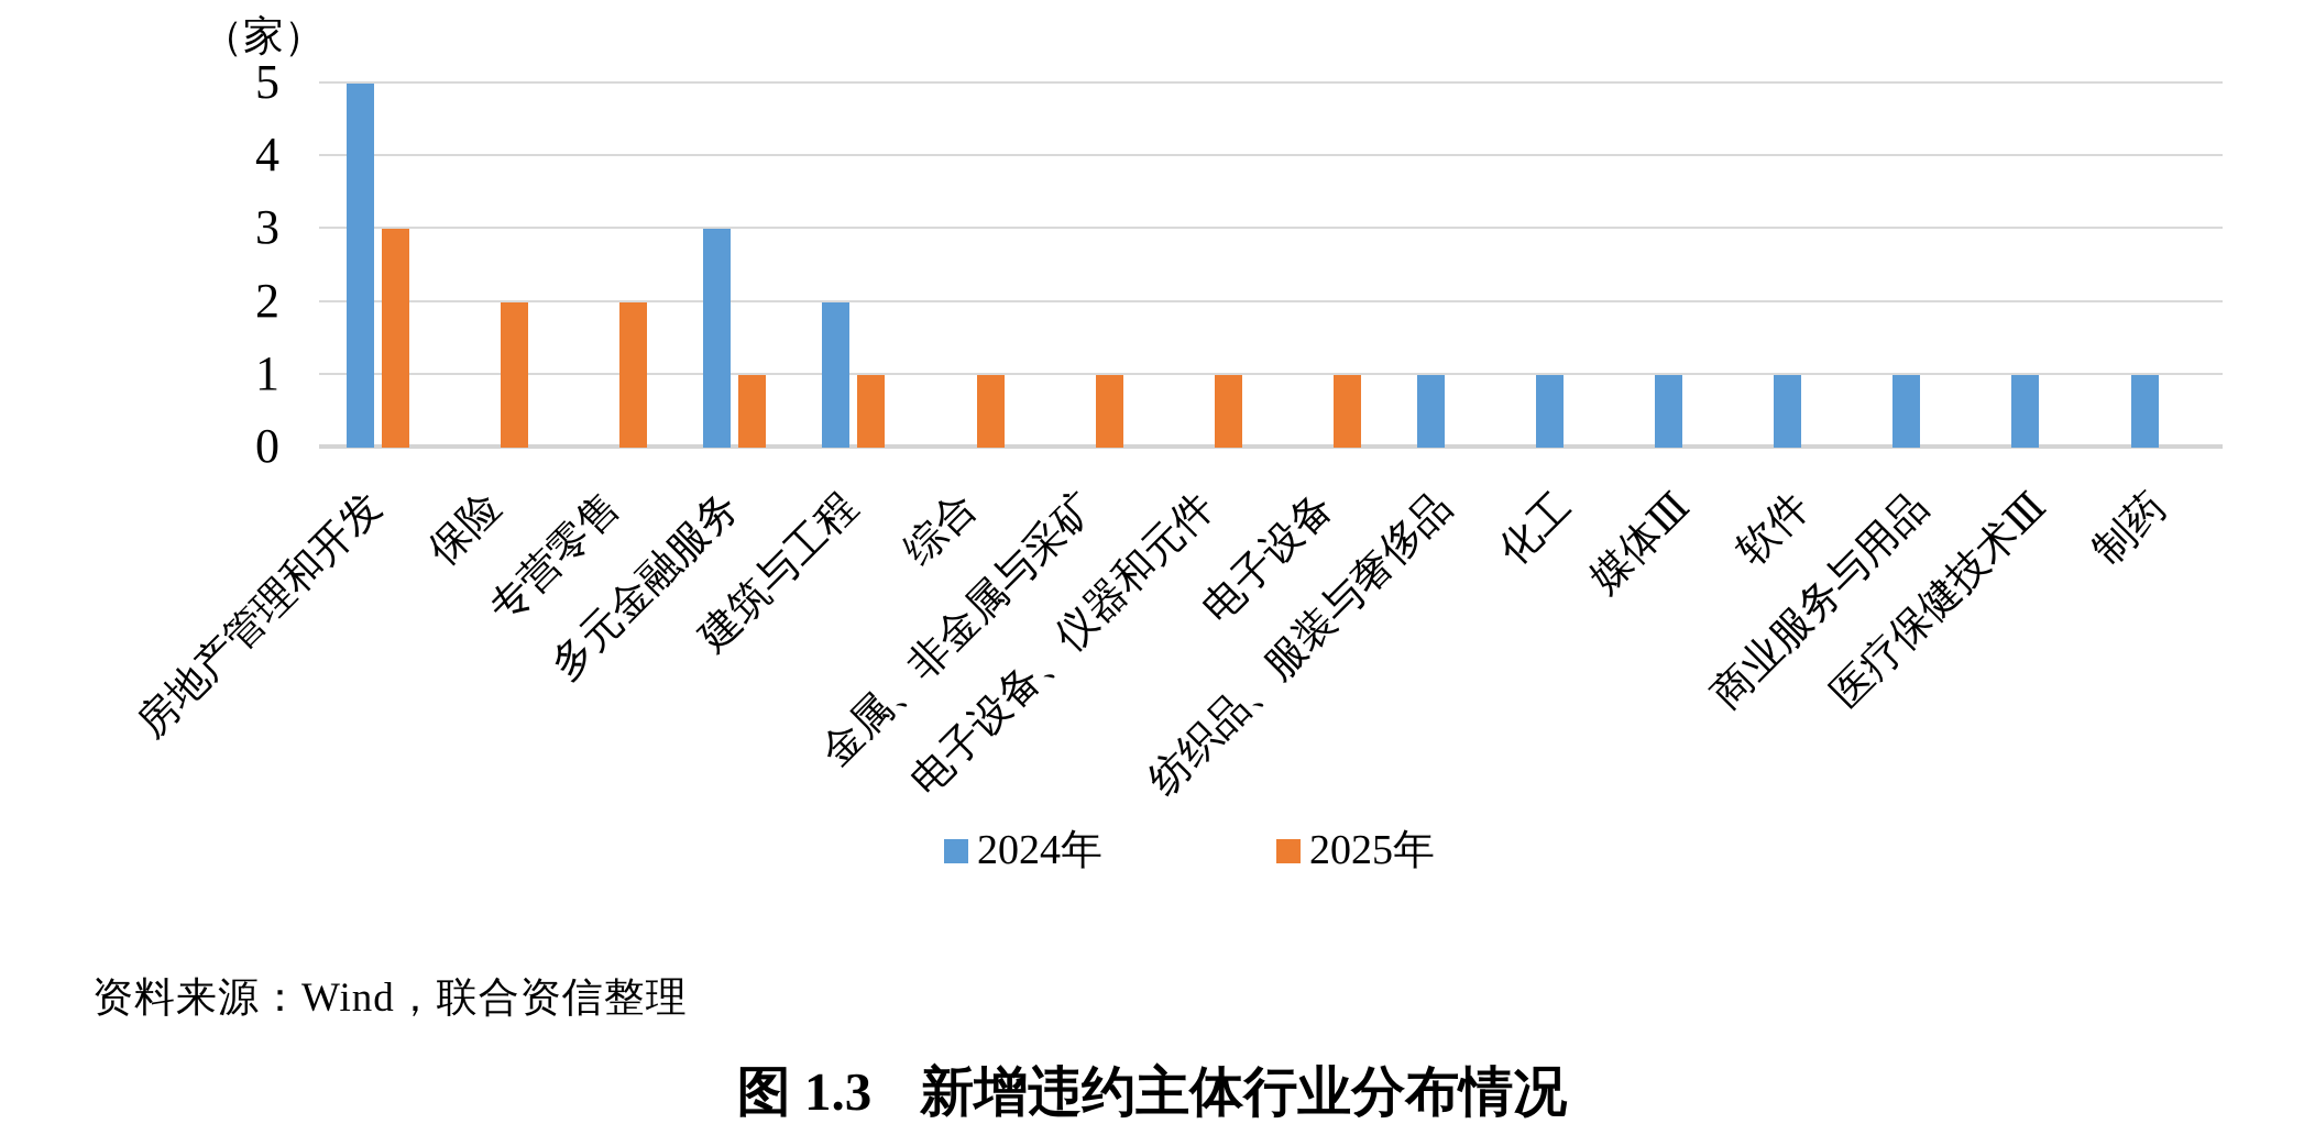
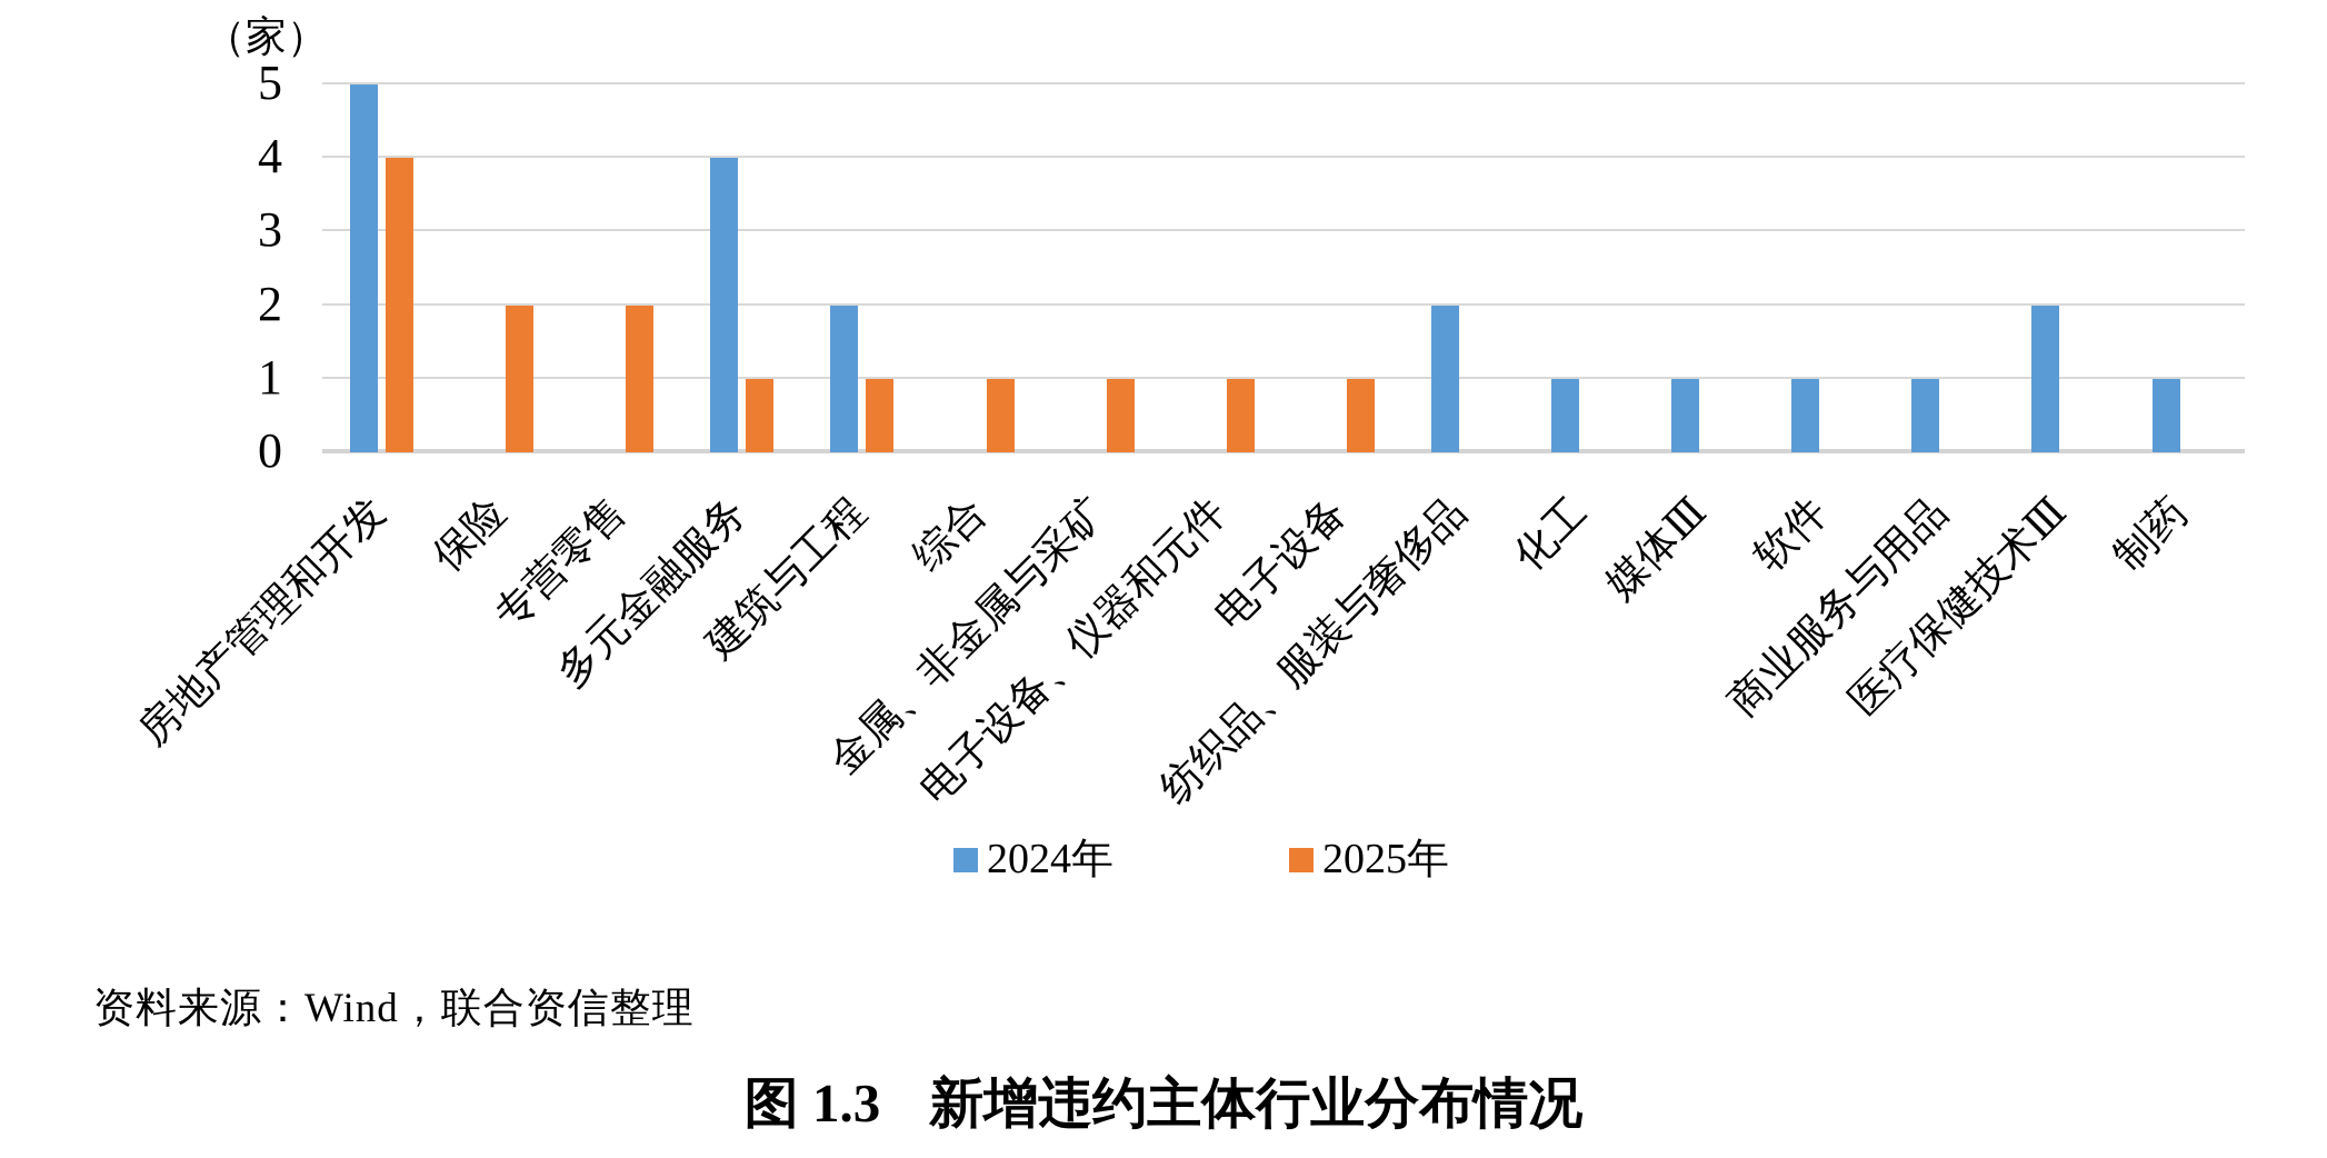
2025年/房地产管理和开发: 3 -> 4
2024年/多元金融服务: 3 -> 4
2024年/纺织品、服装与奢侈品: 1 -> 2
2024年/医疗保健技术Ⅲ: 1 -> 2
